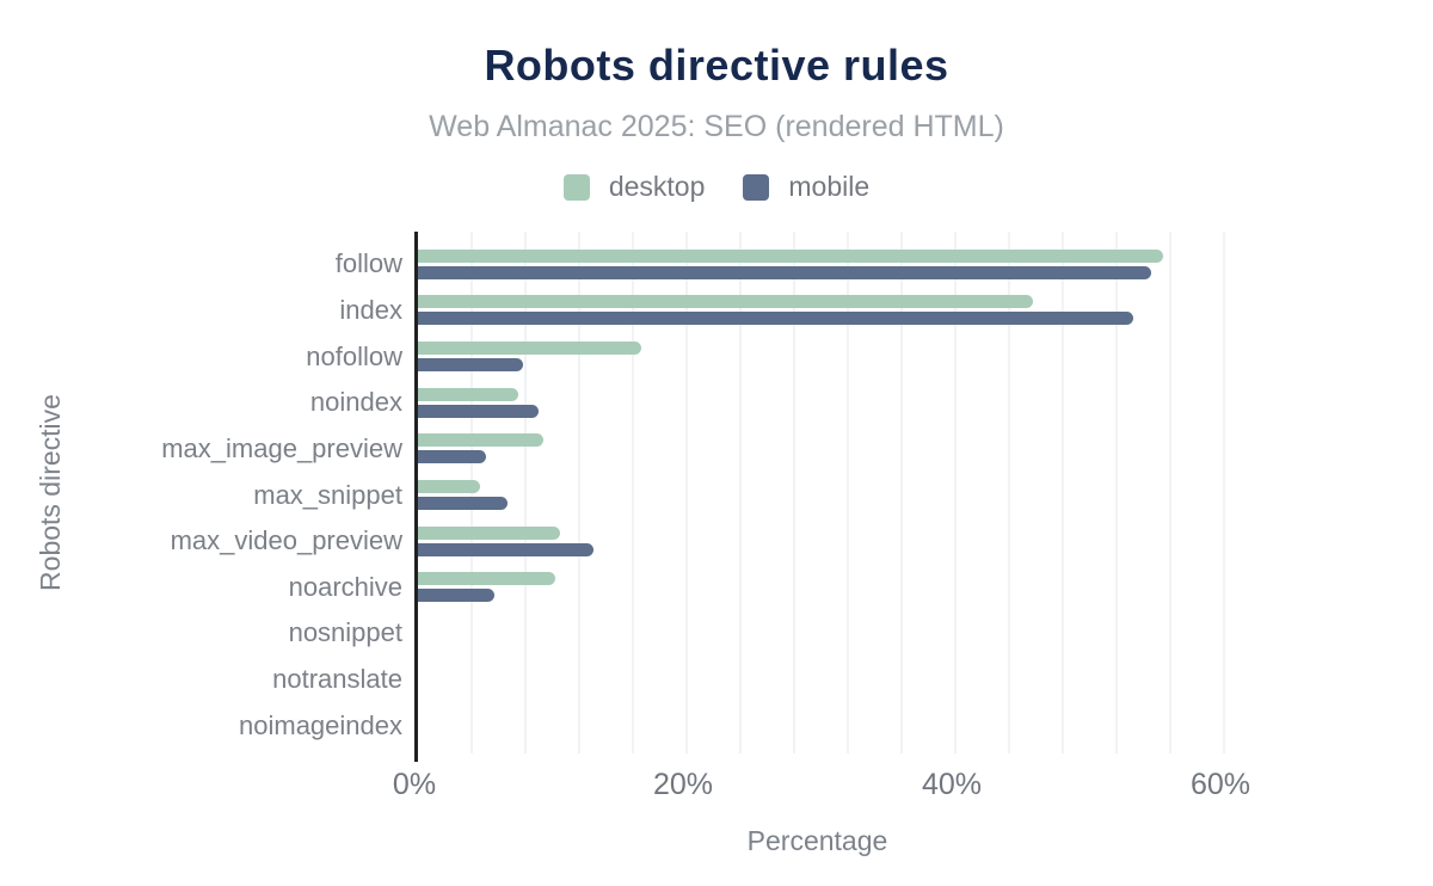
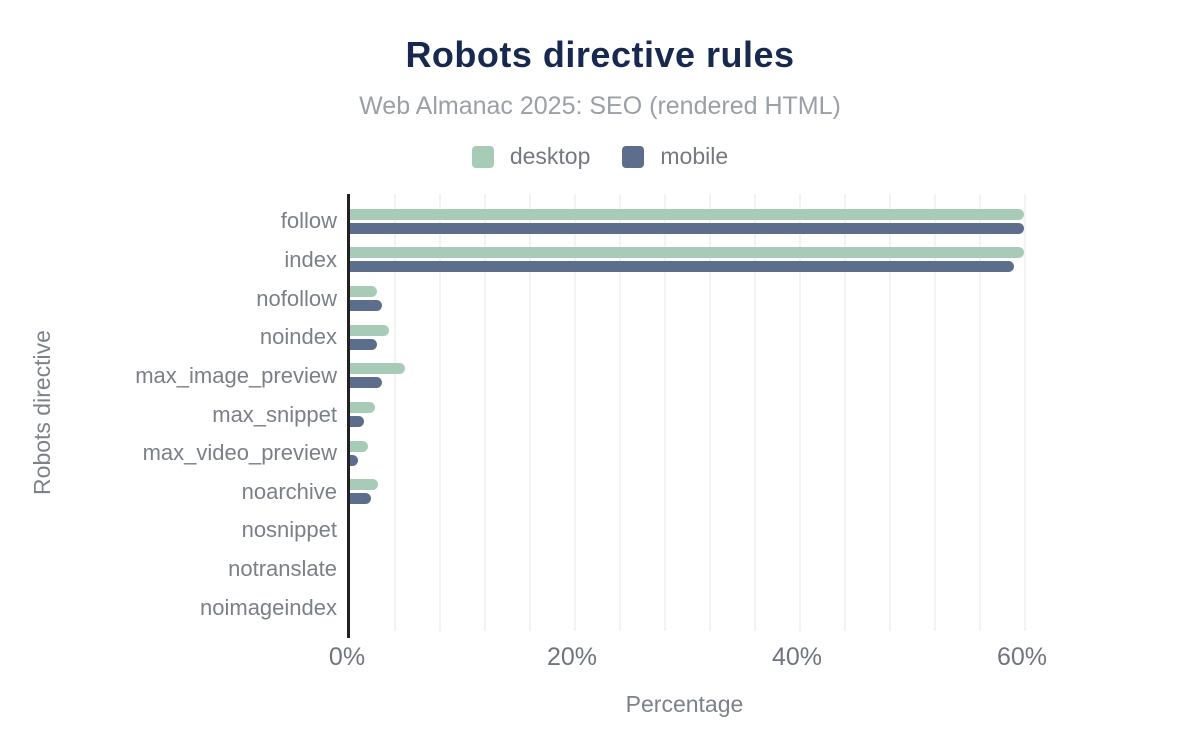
desktop/follow: 55.5% -> 59.9%
mobile/follow: 54.6% -> 59.9%
desktop/index: 45.8% -> 59.9%
mobile/index: 53.2% -> 59.0%
desktop/nofollow: 16.6% -> 2.4%
mobile/nofollow: 7.8% -> 2.8%
desktop/noindex: 7.5% -> 3.5%
mobile/noindex: 9.0% -> 2.4%
desktop/max_image_preview: 9.3% -> 4.9%
mobile/max_image_preview: 5.1% -> 2.8%
desktop/max_snippet: 4.6% -> 2.2%
mobile/max_snippet: 6.7% -> 1.2%
desktop/max_video_preview: 10.6% -> 1.6%
mobile/max_video_preview: 13.1% -> 0.7%
desktop/noarchive: 10.2% -> 2.5%
mobile/noarchive: 5.7% -> 1.9%
